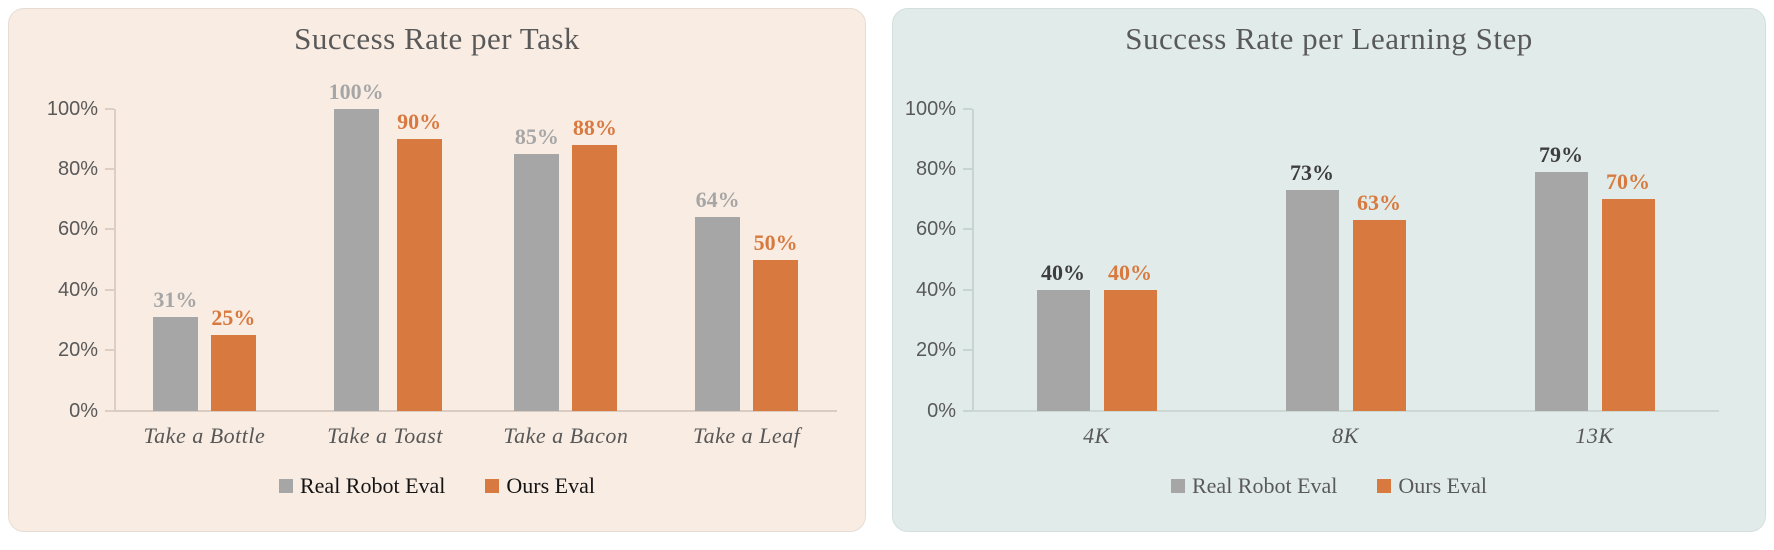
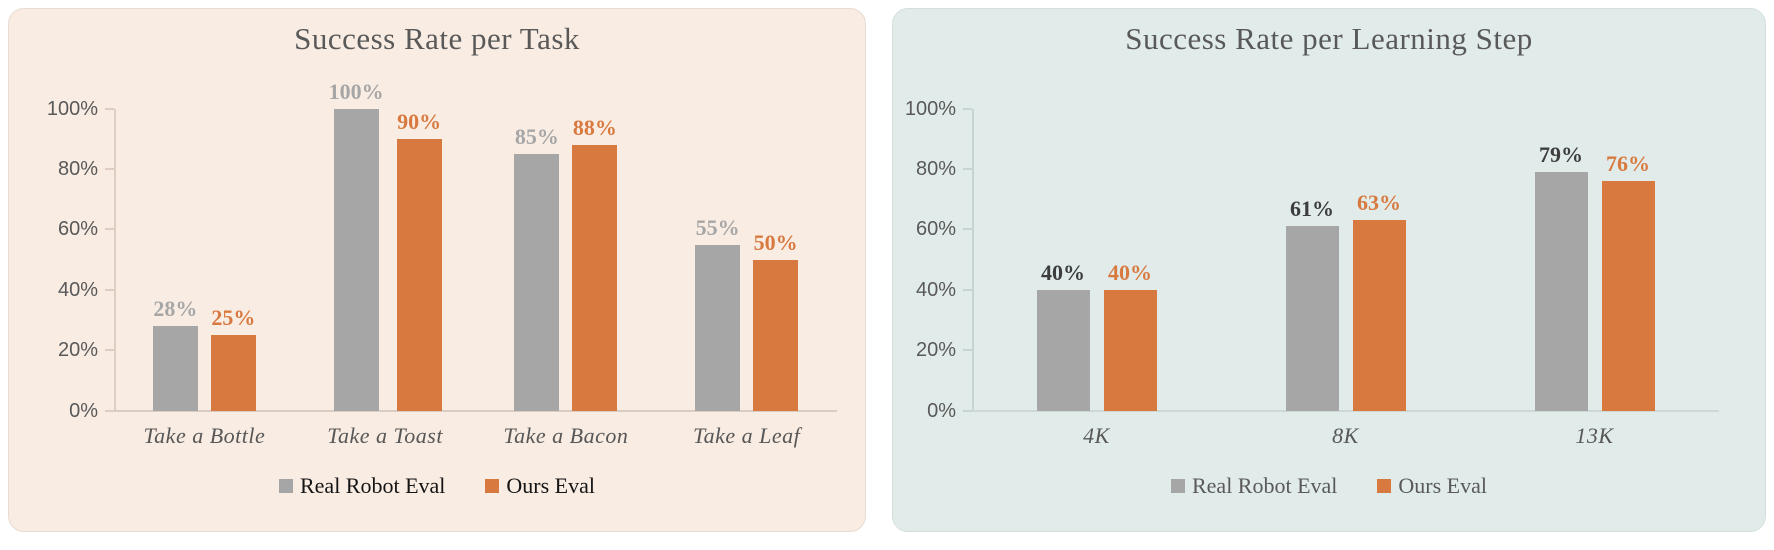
Success Rate per Task/Real Robot Eval/Take a Bottle: 31% -> 28%
Success Rate per Task/Real Robot Eval/Take a Leaf: 64% -> 55%
Success Rate per Learning Step/Real Robot Eval/8K: 73% -> 61%
Success Rate per Learning Step/Ours Eval/13K: 70% -> 76%
